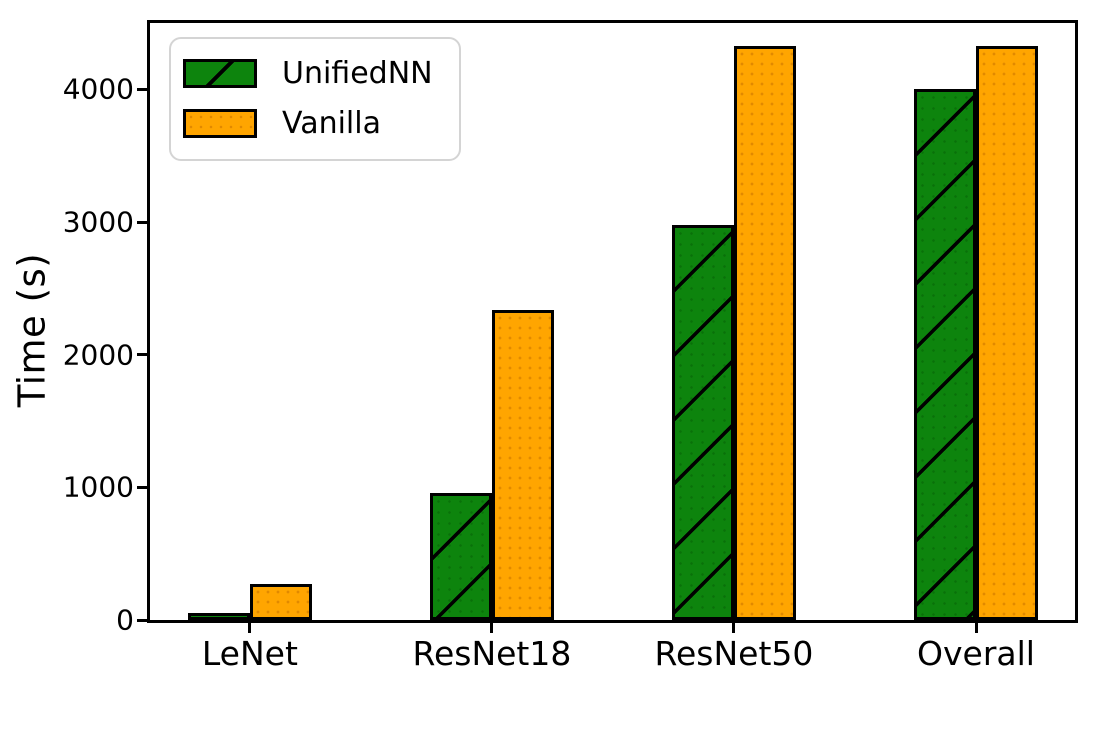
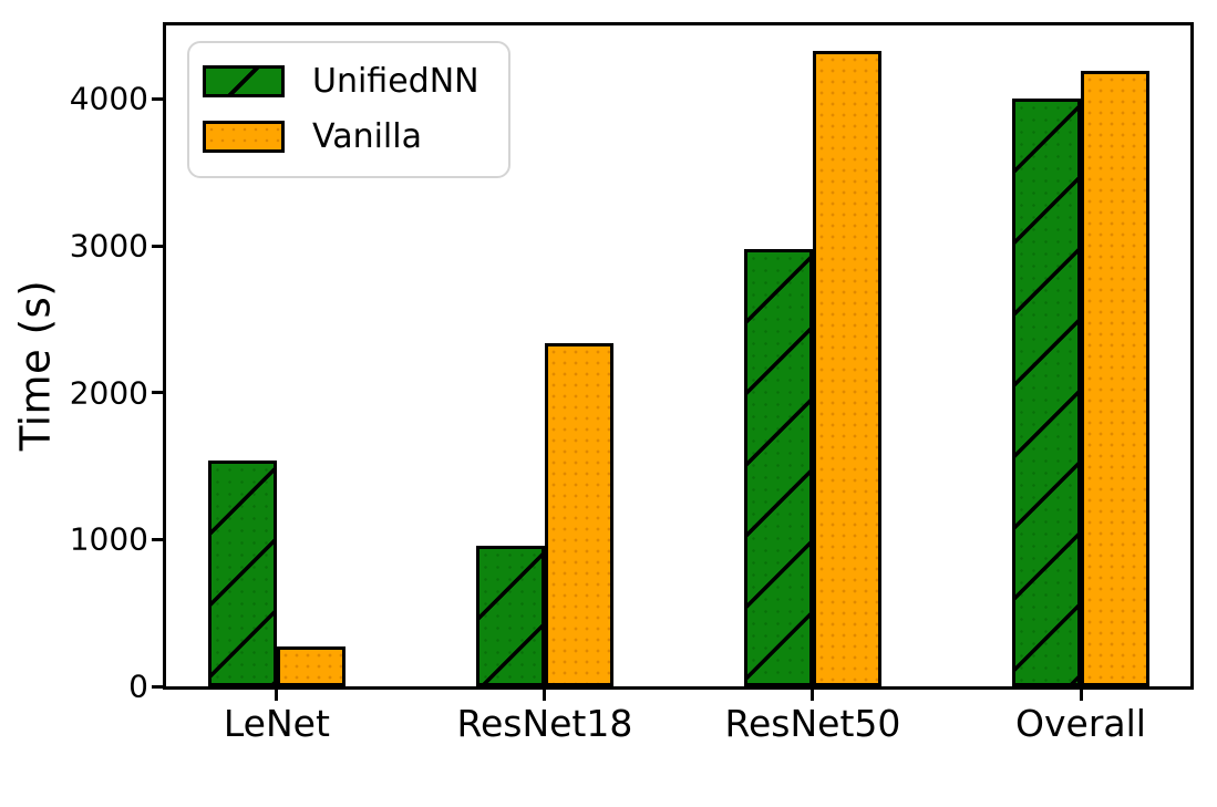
UnifiedNN/LeNet: 60 -> 1540
Vanilla/Overall: 4330 -> 4190
